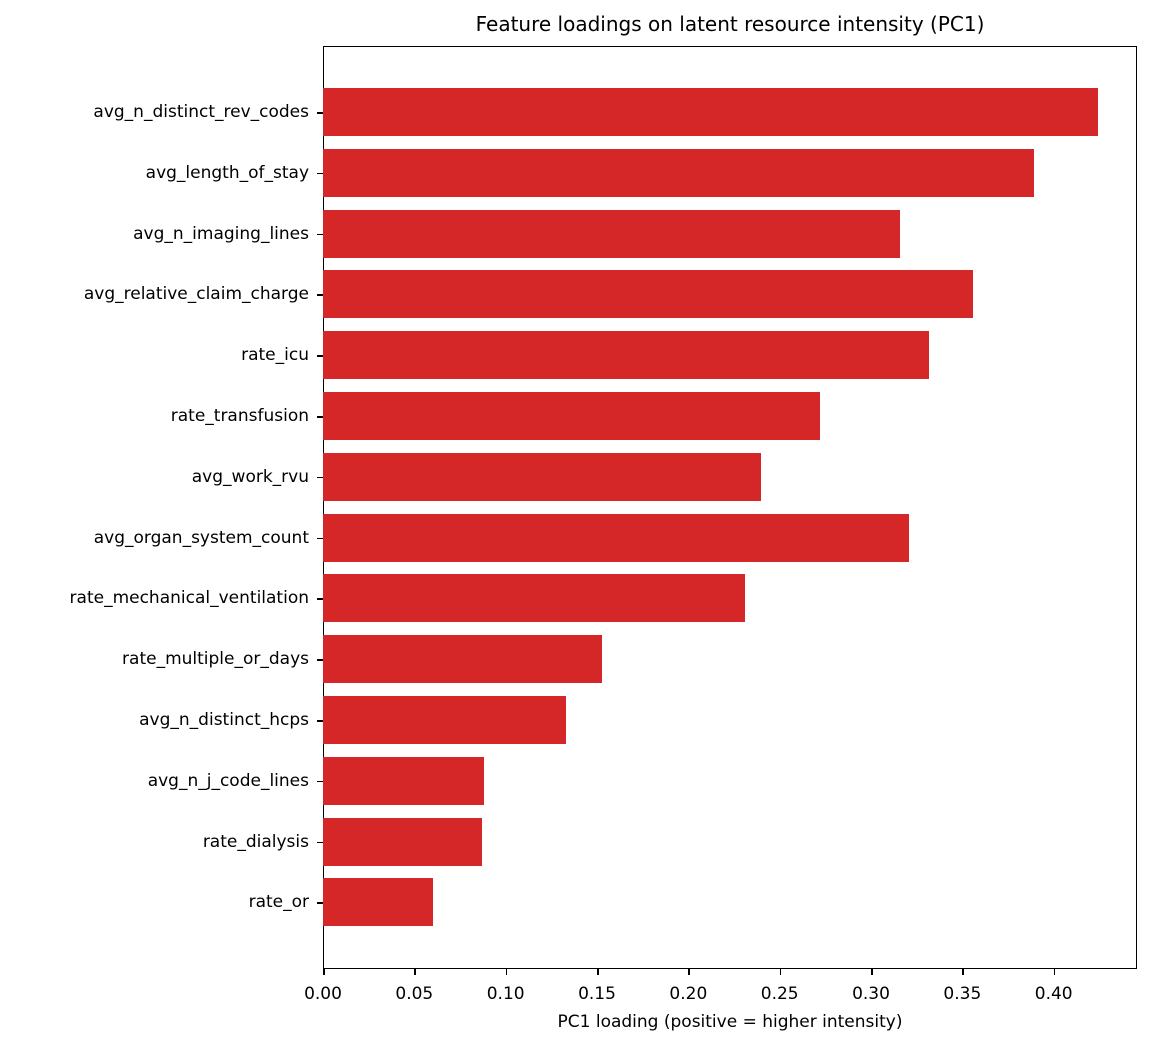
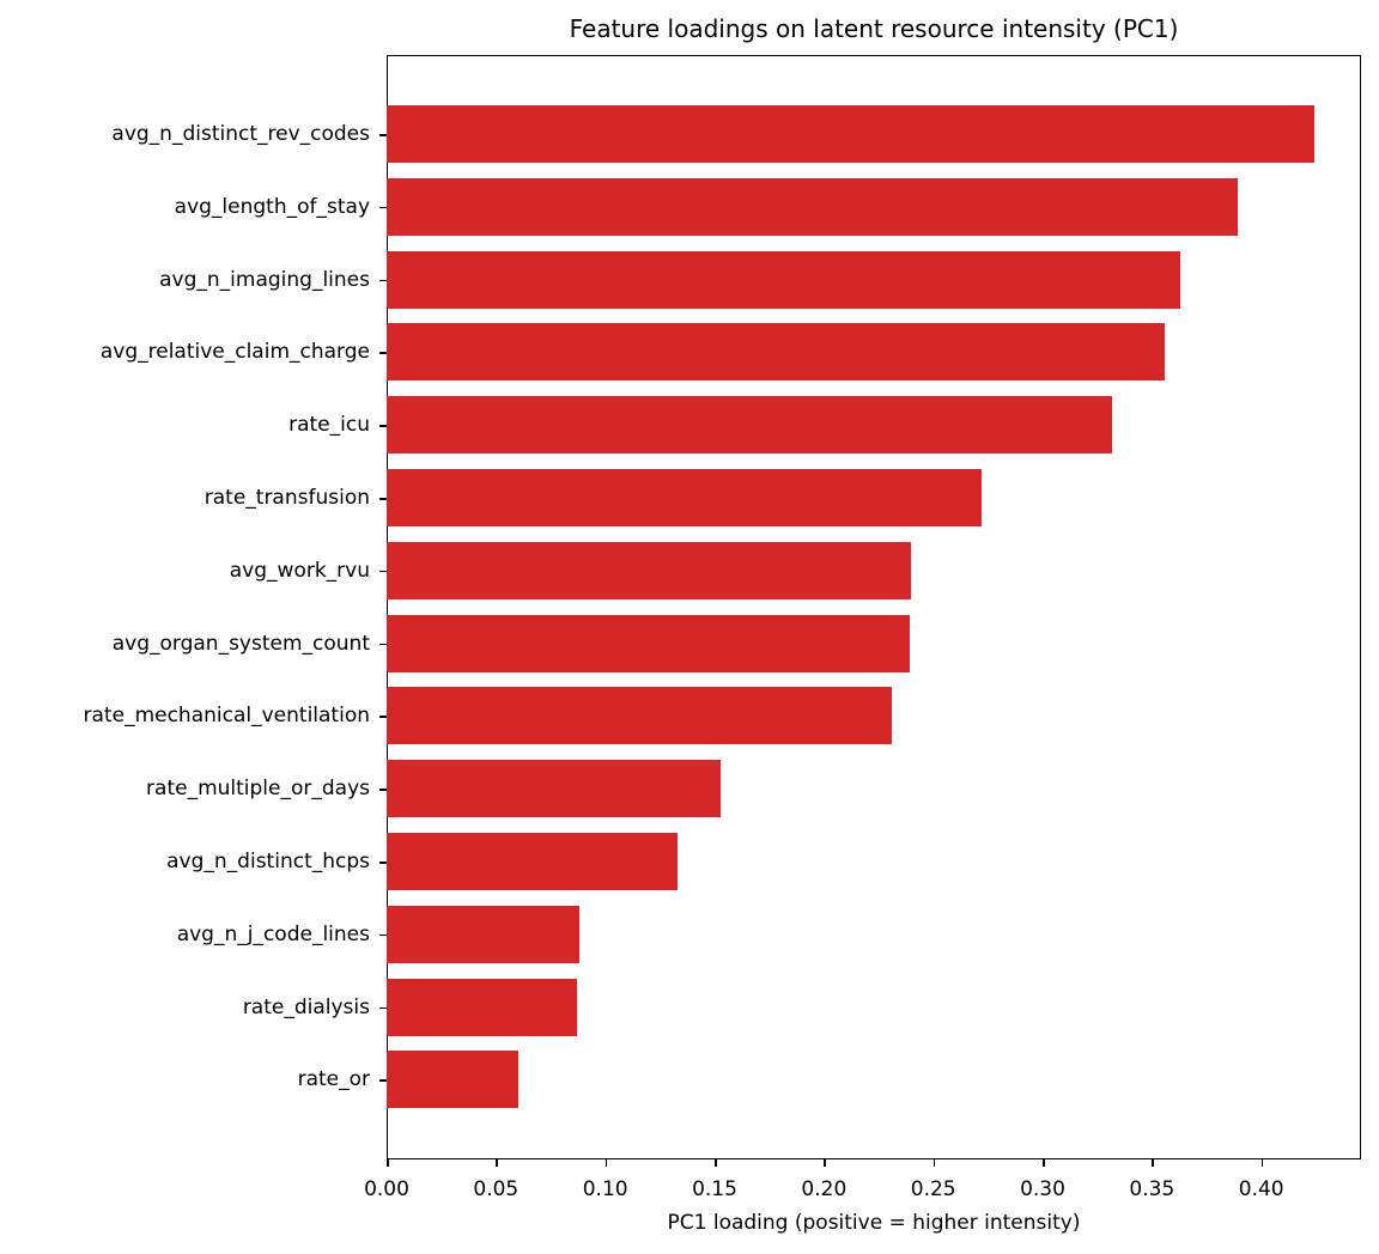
avg_n_imaging_lines: 0.316 -> 0.363
avg_organ_system_count: 0.321 -> 0.239
